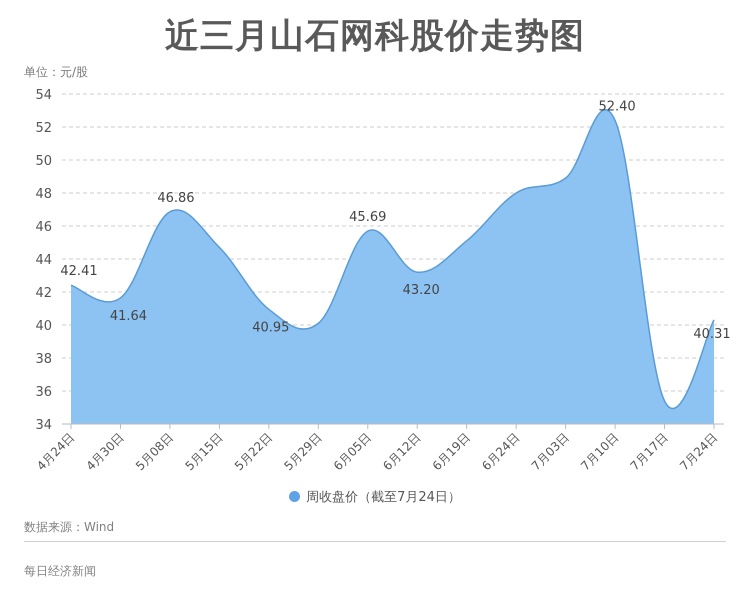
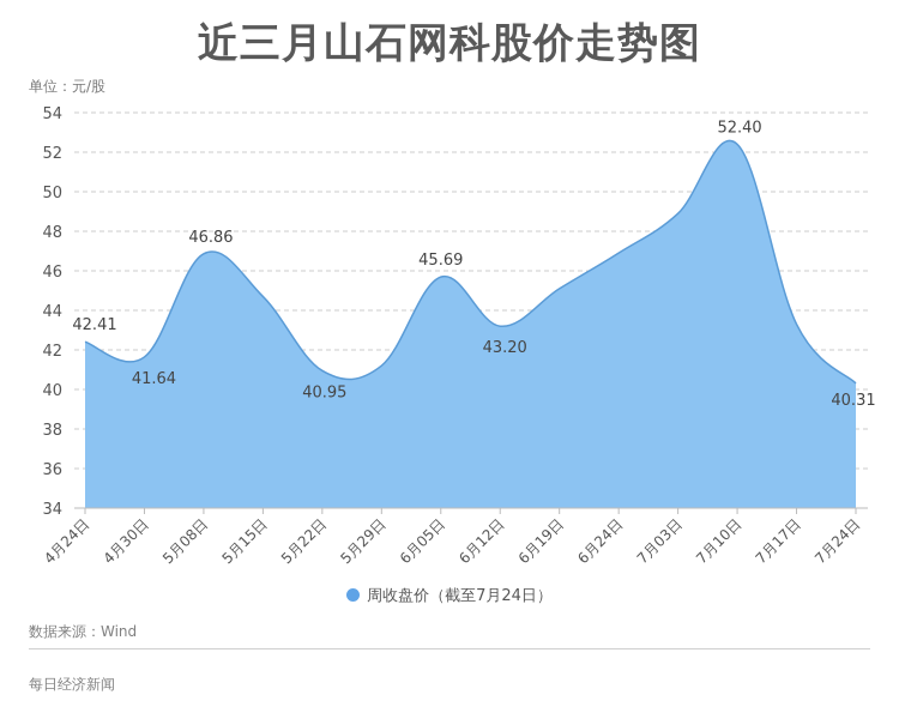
5月29日: 40.1 -> 41.2
6月24日: 48.0 -> 46.9
7月17日: 35.4 -> 43.3
